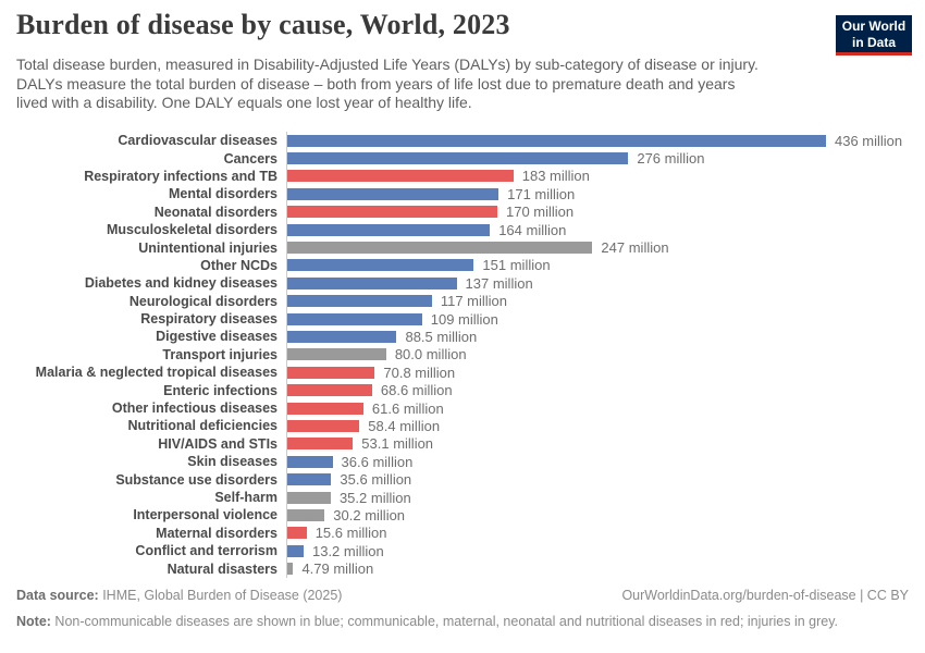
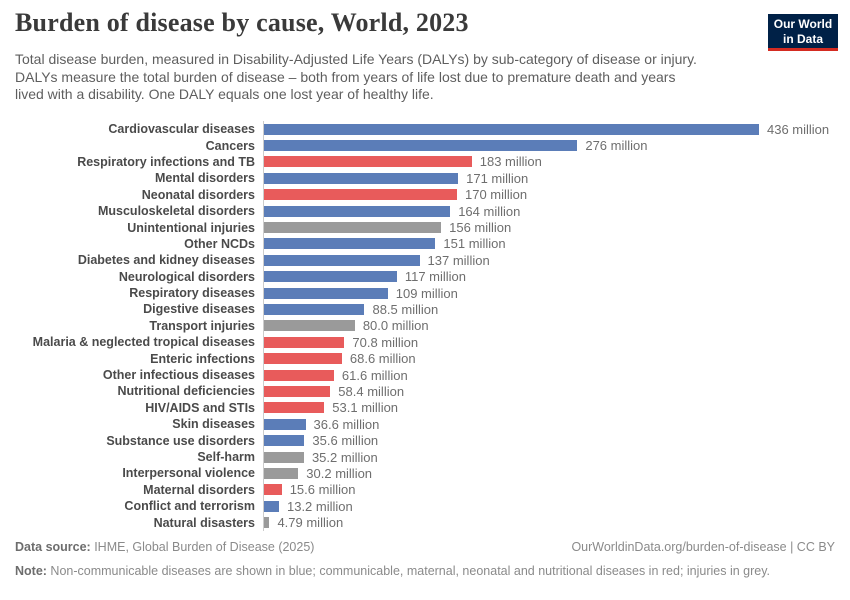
Unintentional injuries: 247 -> 156
